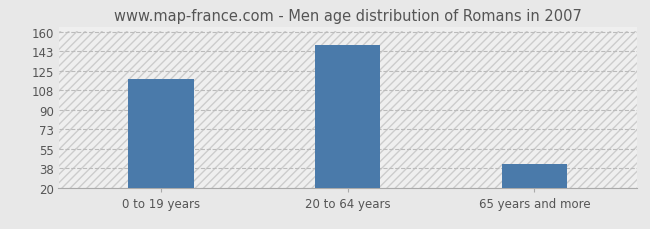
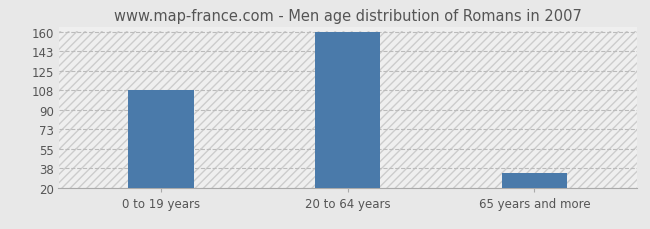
0 to 19 years: 118 -> 108
20 to 64 years: 148 -> 160
65 years and more: 41 -> 33
